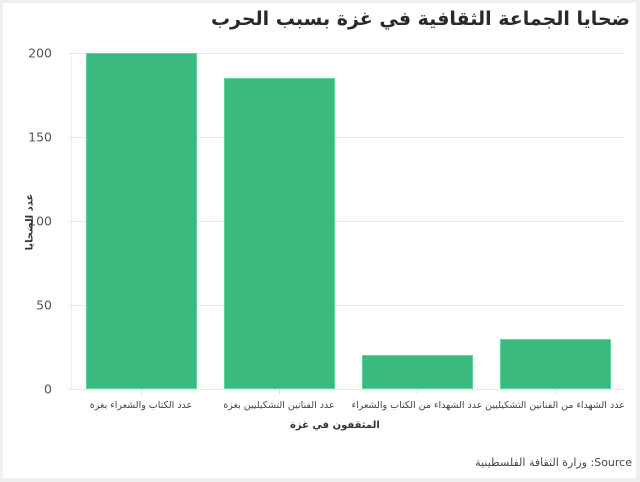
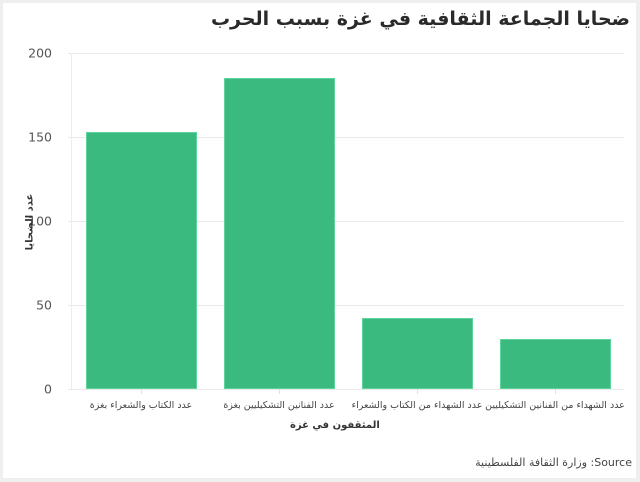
عدد الكتاب والشعراء بغزة: 200 -> 153
عدد الشهداء من الكتاب والشعراء: 20 -> 42
